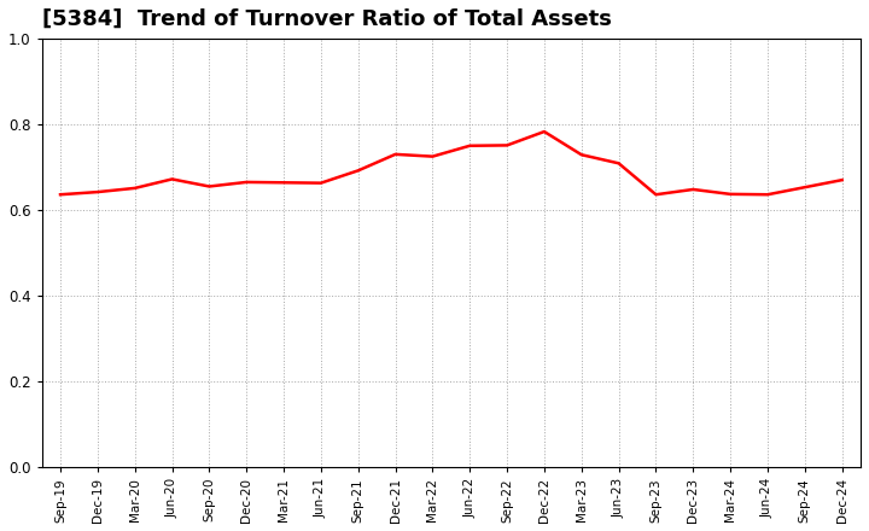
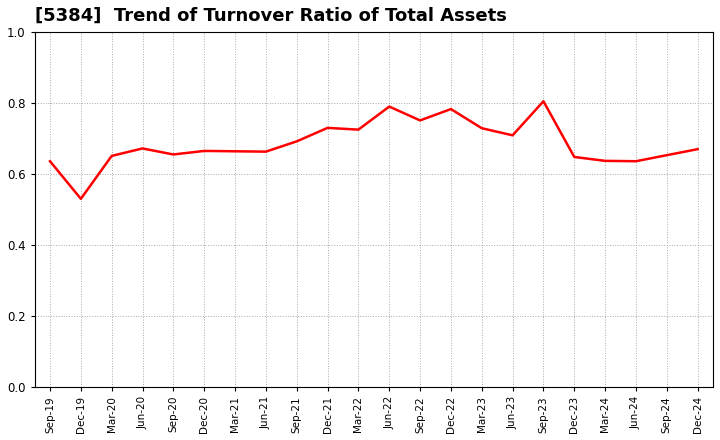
Dec-19: 0.642 -> 0.530
Jun-22: 0.750 -> 0.790
Sep-23: 0.636 -> 0.805
